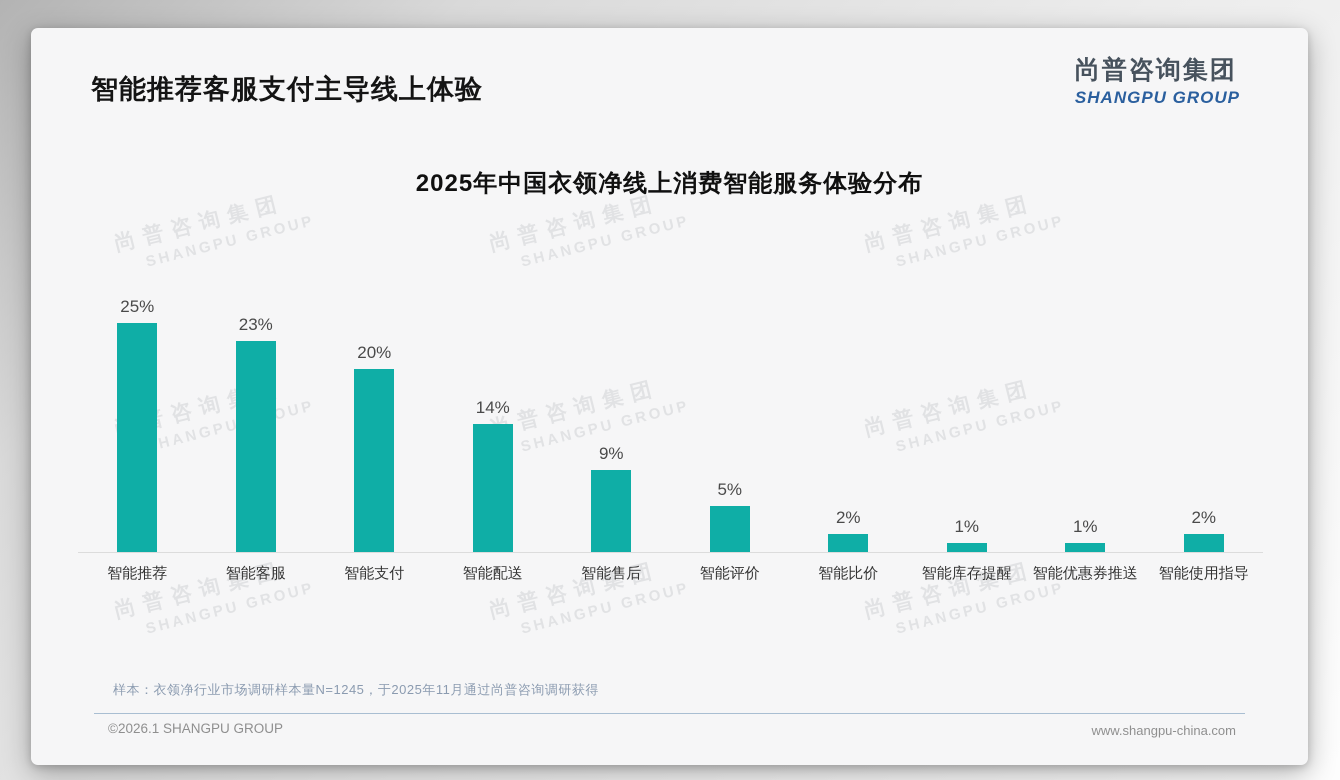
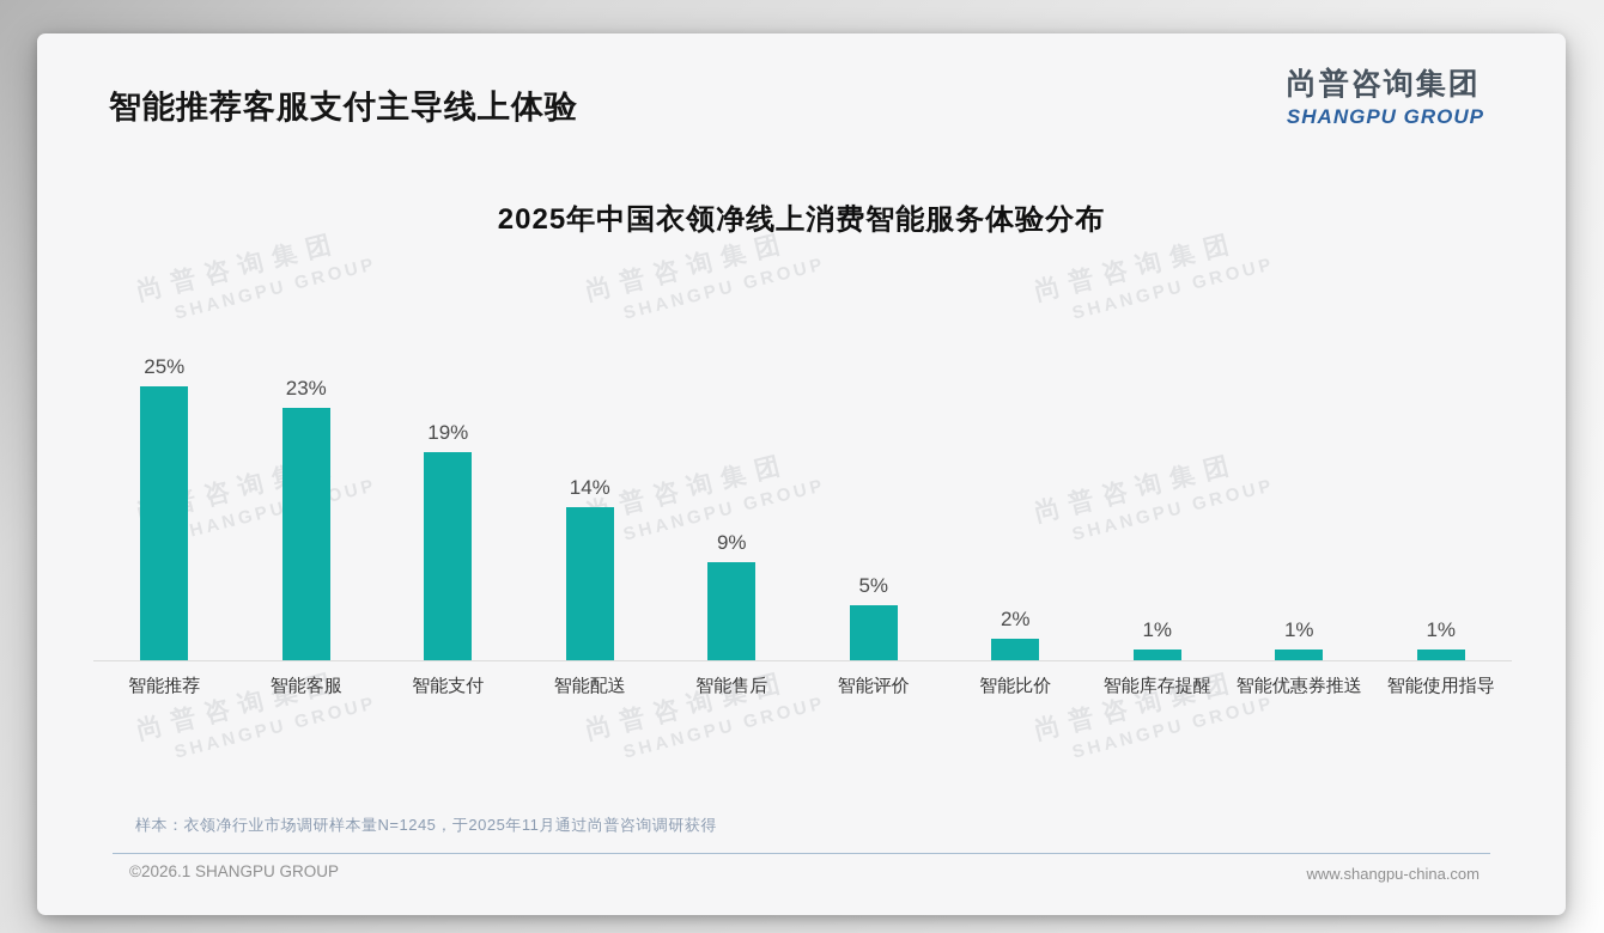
智能支付: 20% -> 19%
智能使用指导: 2% -> 1%
